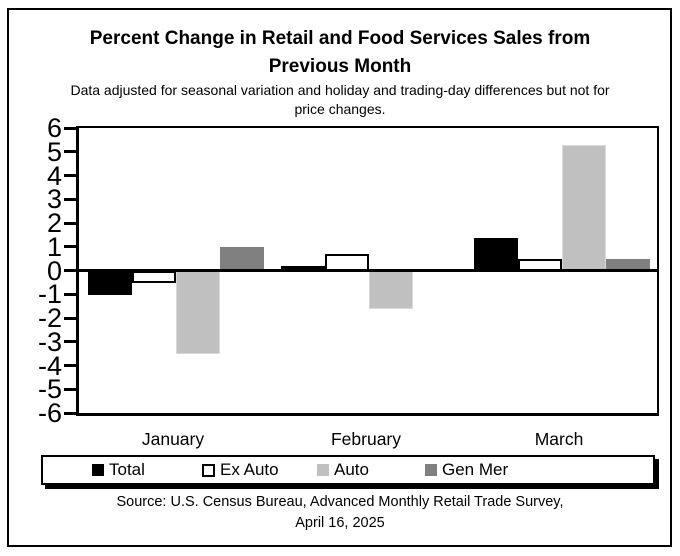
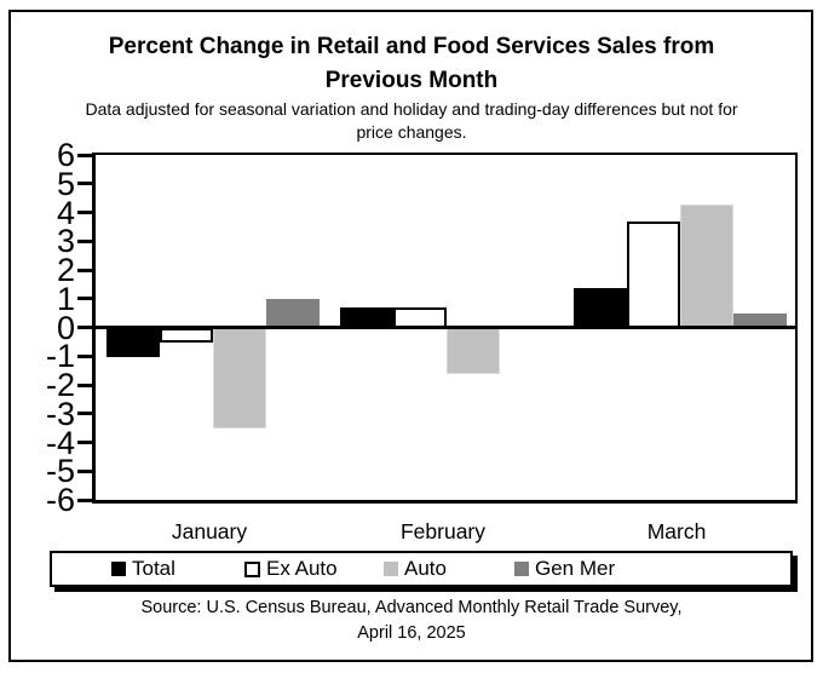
Total/February: 0.2 -> 0.7
Ex Auto/March: 0.5 -> 3.7
Auto/March: 5.3 -> 4.3
